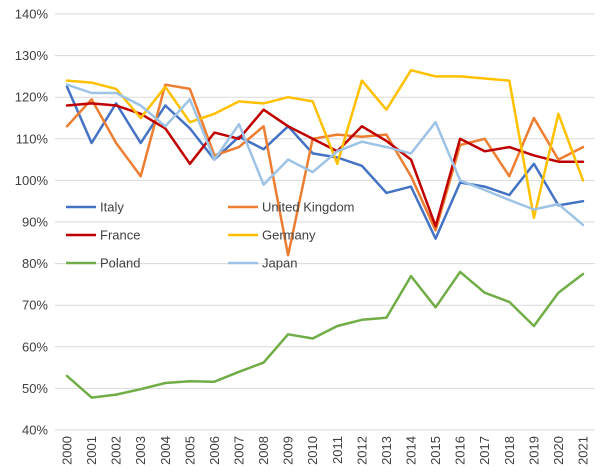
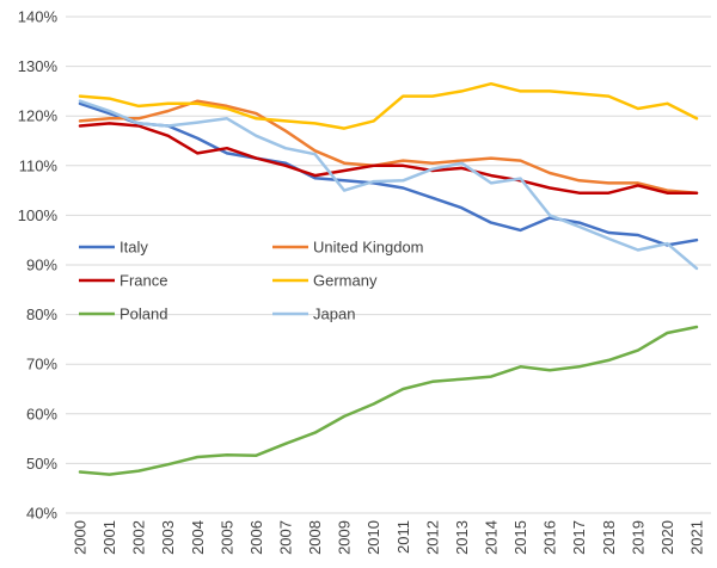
United Kingdom/2000: 113% -> 119%
Poland/2000: 53% -> 48%
Italy/2001: 109% -> 120%
United Kingdom/2002: 109% -> 120%
Japan/2002: 121% -> 118%
Italy/2003: 109% -> 118%
United Kingdom/2003: 101% -> 121%
Germany/2003: 115% -> 122%
Italy/2004: 118% -> 116%
Japan/2004: 113% -> 119%
France/2005: 104% -> 114%
Germany/2005: 114% -> 122%
Italy/2006: 105% -> 112%
United Kingdom/2006: 106% -> 120%
Germany/2006: 116% -> 120%
Japan/2006: 105% -> 116%
United Kingdom/2007: 108% -> 117%
France/2008: 117% -> 108%
Japan/2008: 99% -> 112%
Italy/2009: 113% -> 107%
United Kingdom/2009: 82% -> 110%
France/2009: 113% -> 109%
Germany/2009: 120% -> 118%
Poland/2009: 63% -> 60%
Japan/2010: 102% -> 107%
France/2011: 107% -> 110%
Germany/2011: 104% -> 124%
France/2012: 113% -> 109%
Italy/2013: 97% -> 102%
Germany/2013: 117% -> 125%
Japan/2013: 108% -> 110%
United Kingdom/2014: 101% -> 112%
France/2014: 105% -> 108%
Poland/2014: 77% -> 68%
Italy/2015: 86% -> 97%
United Kingdom/2015: 88% -> 111%
France/2015: 89% -> 107%
Japan/2015: 114% -> 107%
France/2016: 110% -> 106%
Poland/2016: 78% -> 69%
United Kingdom/2017: 110% -> 107%
France/2017: 107% -> 104%
Poland/2017: 73% -> 70%
United Kingdom/2018: 101% -> 106%
France/2018: 108% -> 104%
Italy/2019: 104% -> 96%
United Kingdom/2019: 115% -> 106%
Germany/2019: 91% -> 122%
Poland/2019: 65% -> 73%
Germany/2020: 116% -> 122%
Poland/2020: 73% -> 76%
United Kingdom/2021: 108% -> 104%
Germany/2021: 100% -> 120%
